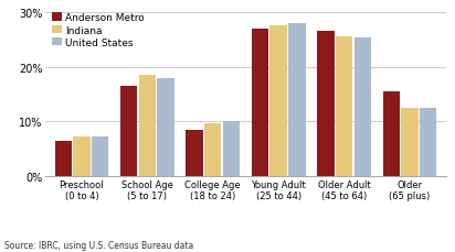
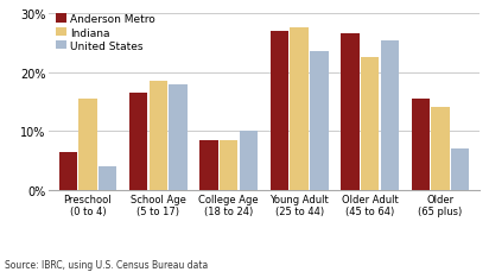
Indiana/Preschool (0 to 4): 7.2% -> 15.5%
United States/Preschool (0 to 4): 7.3% -> 4.0%
Indiana/College Age (18 to 24): 9.7% -> 8.5%
United States/Young Adult (25 to 44): 28.0% -> 23.5%
Indiana/Older Adult (45 to 64): 25.5% -> 22.5%
Indiana/Older (65 plus): 12.5% -> 14.0%
United States/Older (65 plus): 12.5% -> 7.0%
